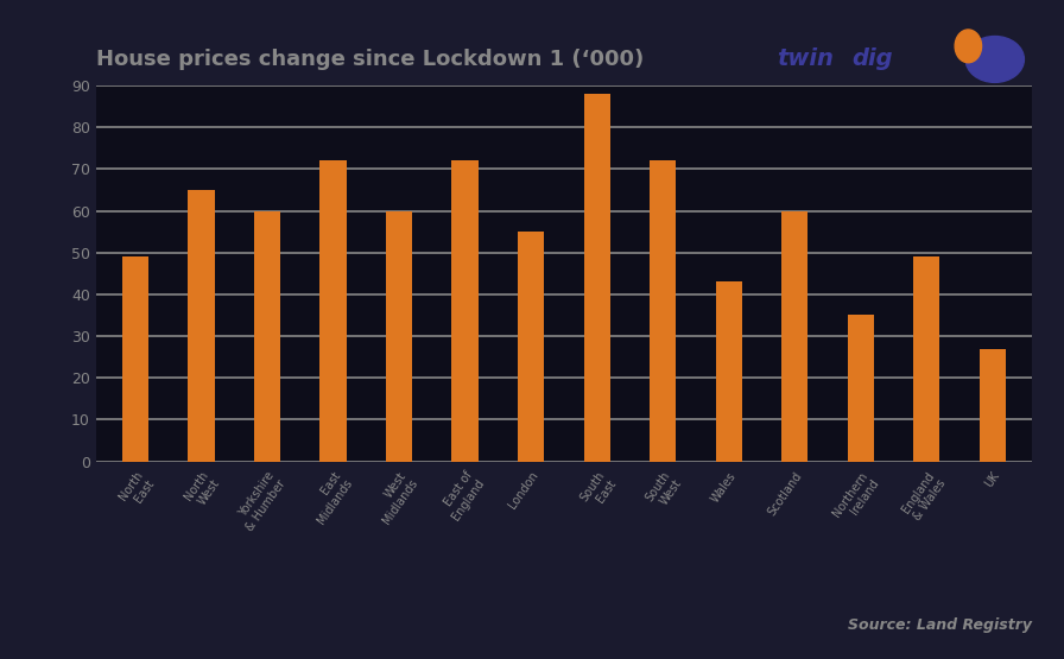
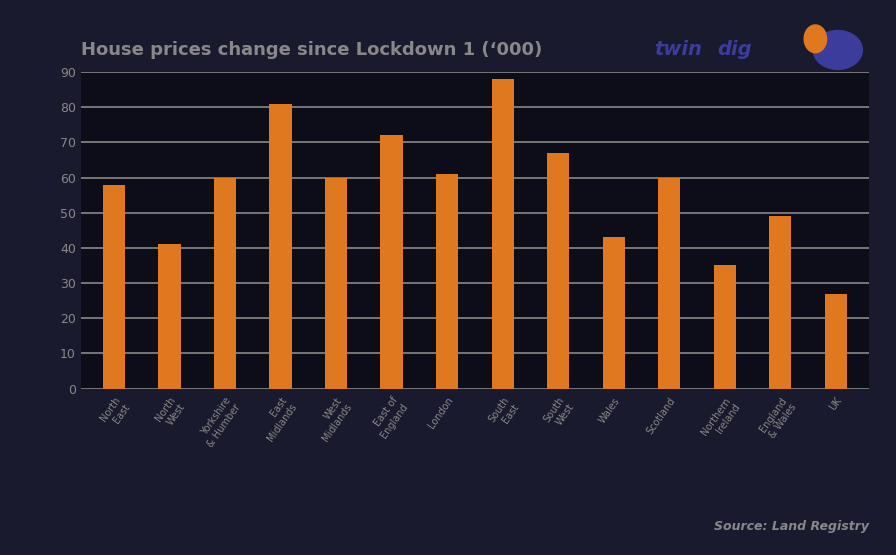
North East: 49 -> 58
North West: 65 -> 41
East Midlands: 72 -> 81
London: 55 -> 61
South West: 72 -> 67
